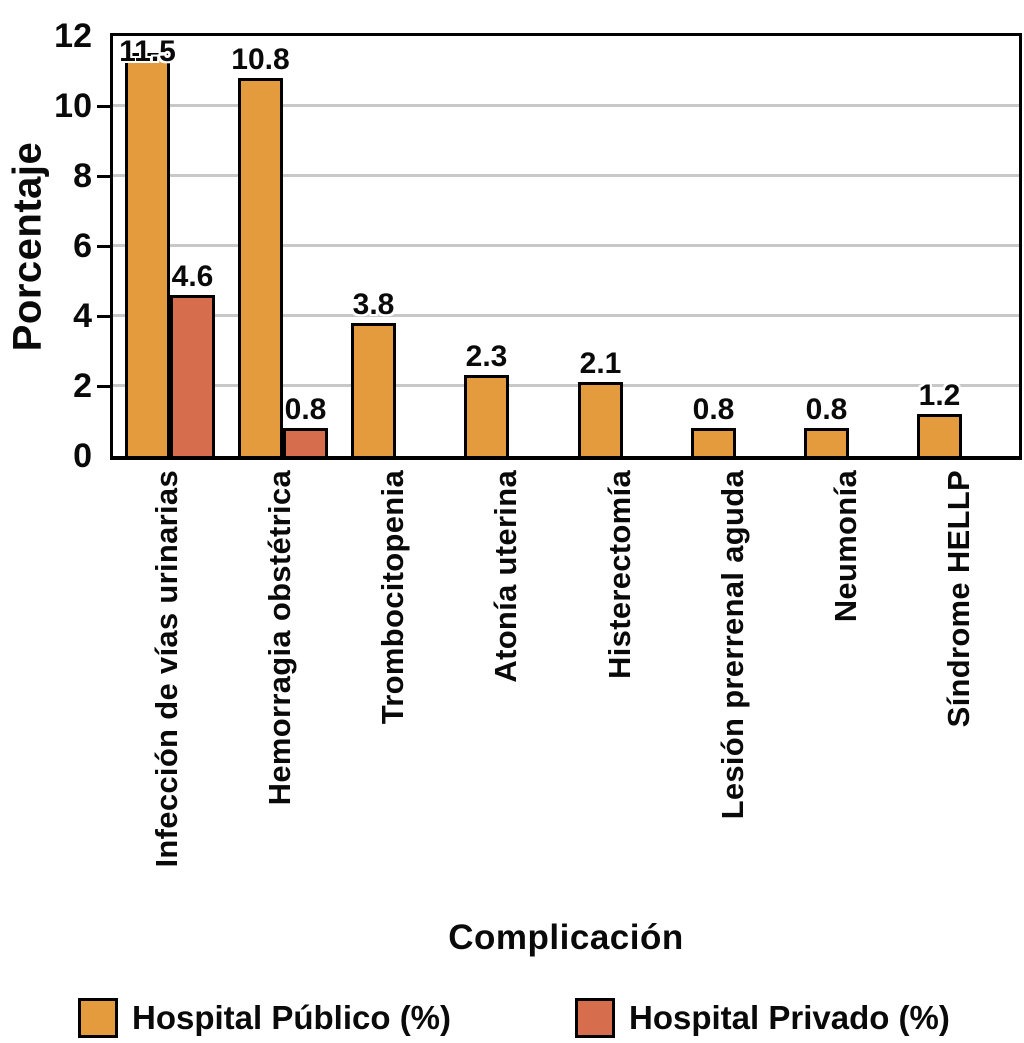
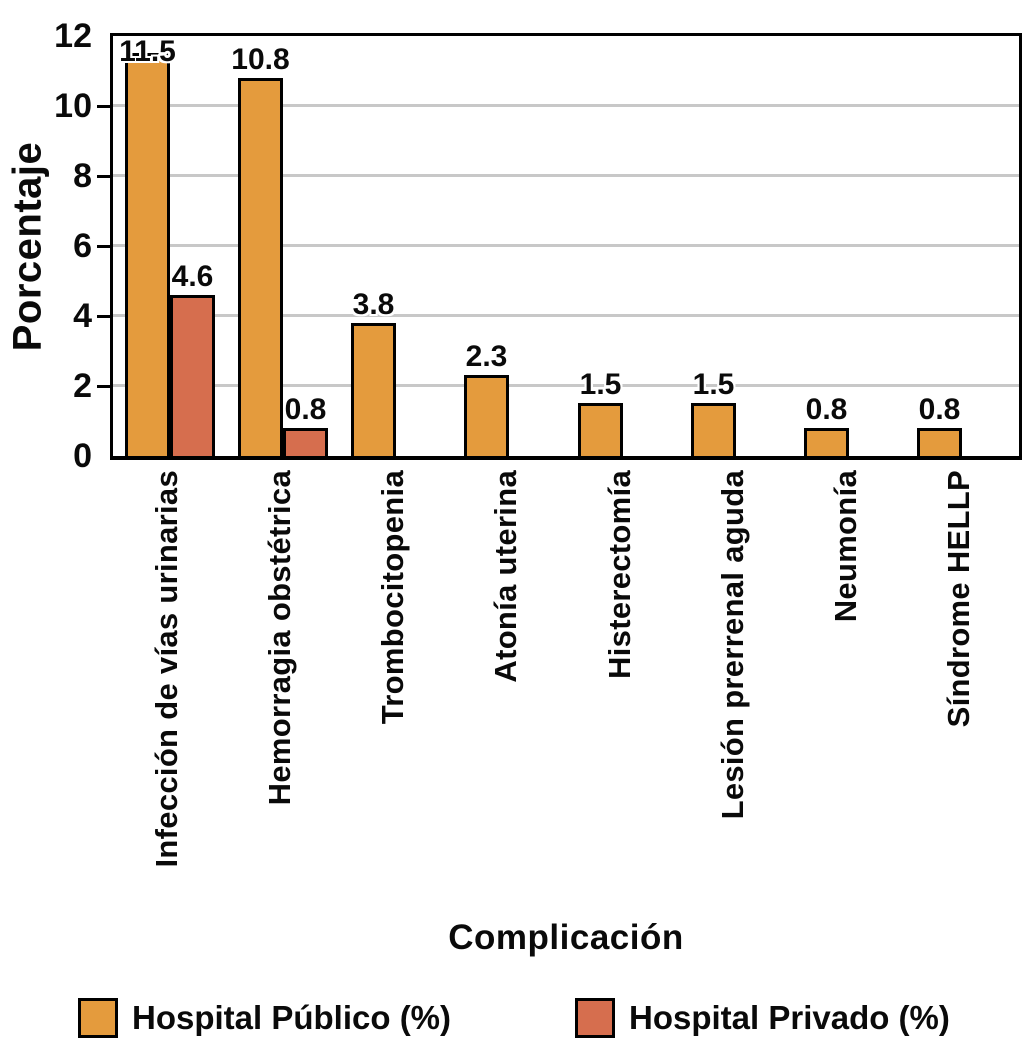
Hospital Público (%)/Histerectomía: 2.1 -> 1.5
Hospital Público (%)/Lesión prerrenal aguda: 0.8 -> 1.5
Hospital Público (%)/Síndrome HELLP: 1.2 -> 0.8
